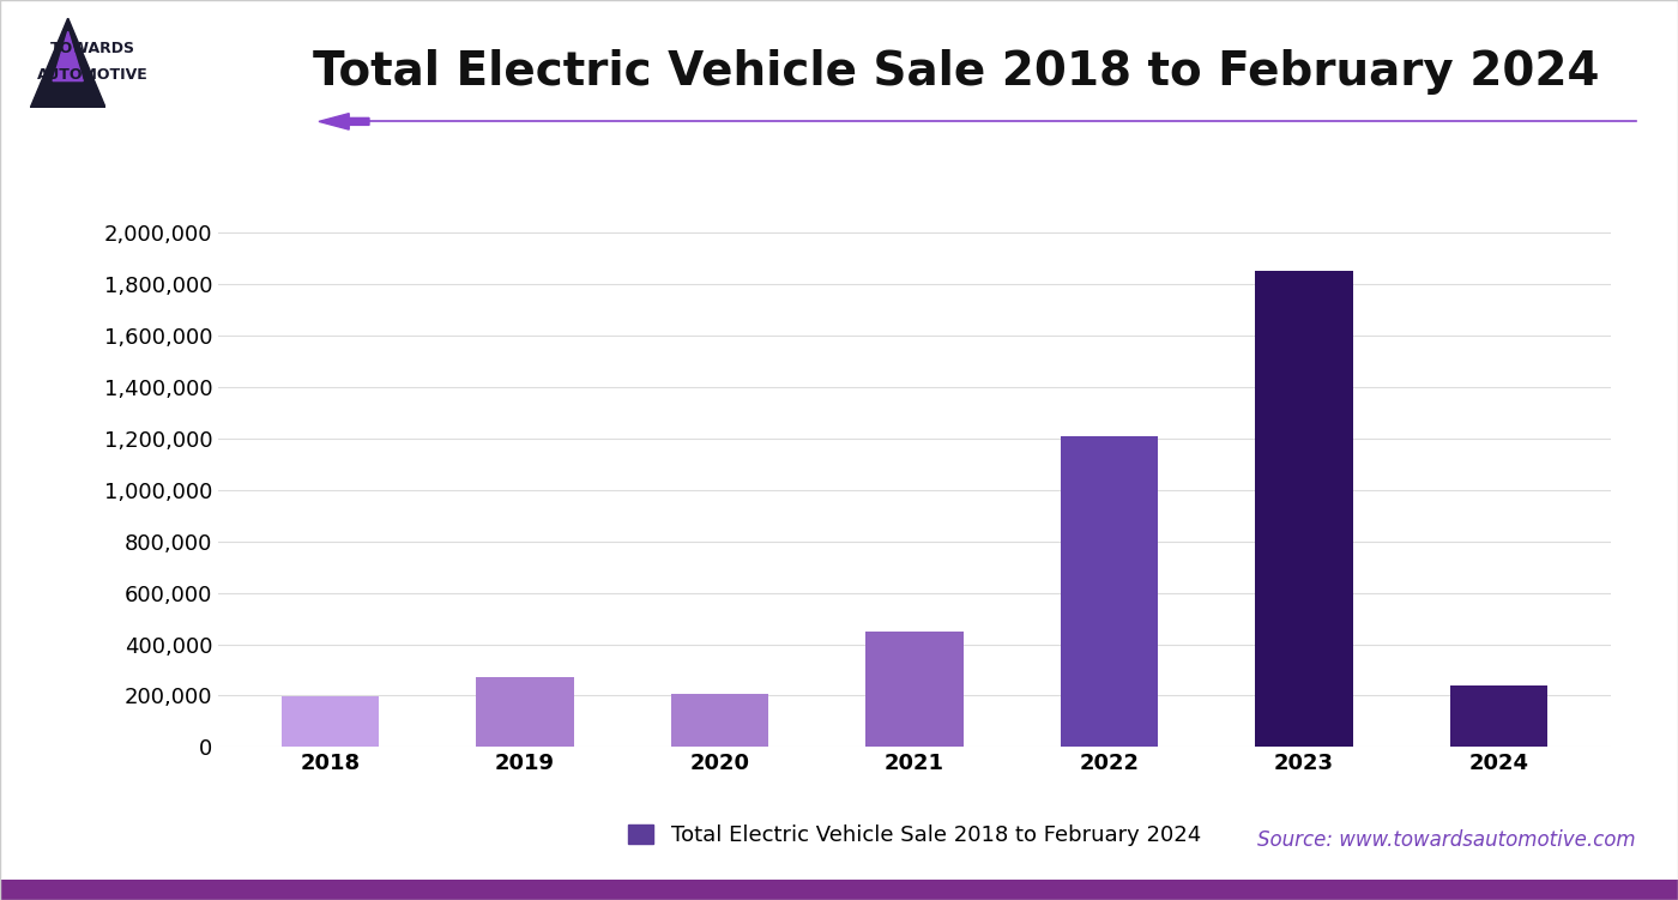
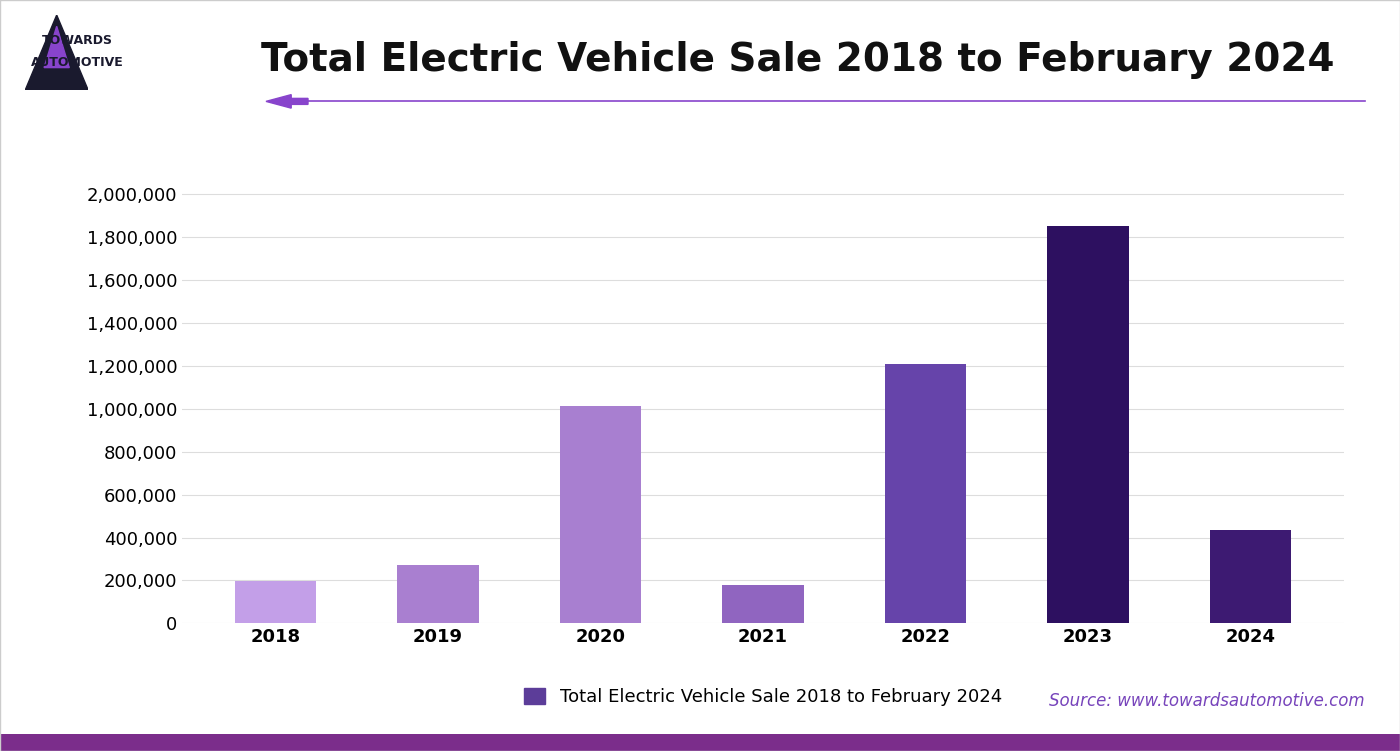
2020: 205,000 -> 1,015,000
2021: 450,000 -> 180,000
2024: 240,000 -> 435,000
